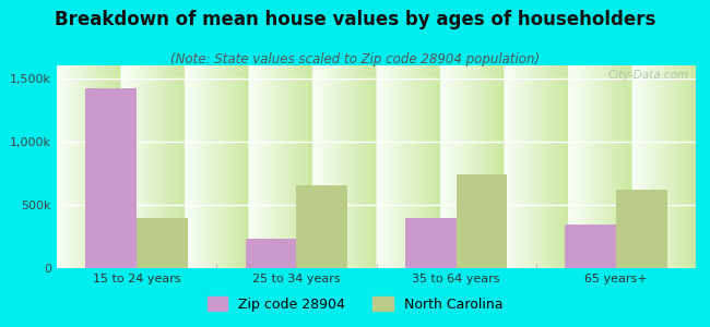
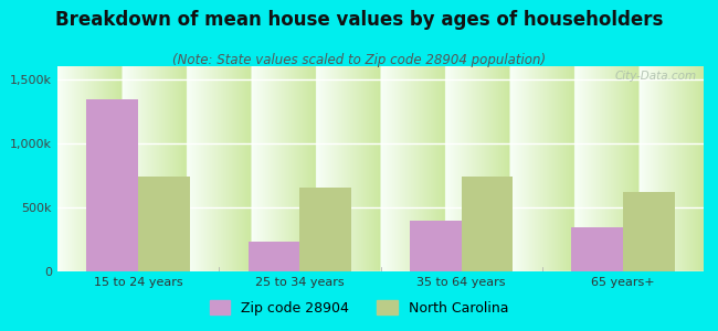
Zip code 28904/15 to 24 years: 1,420k -> 1,340k
North Carolina/15 to 24 years: 400k -> 740k
